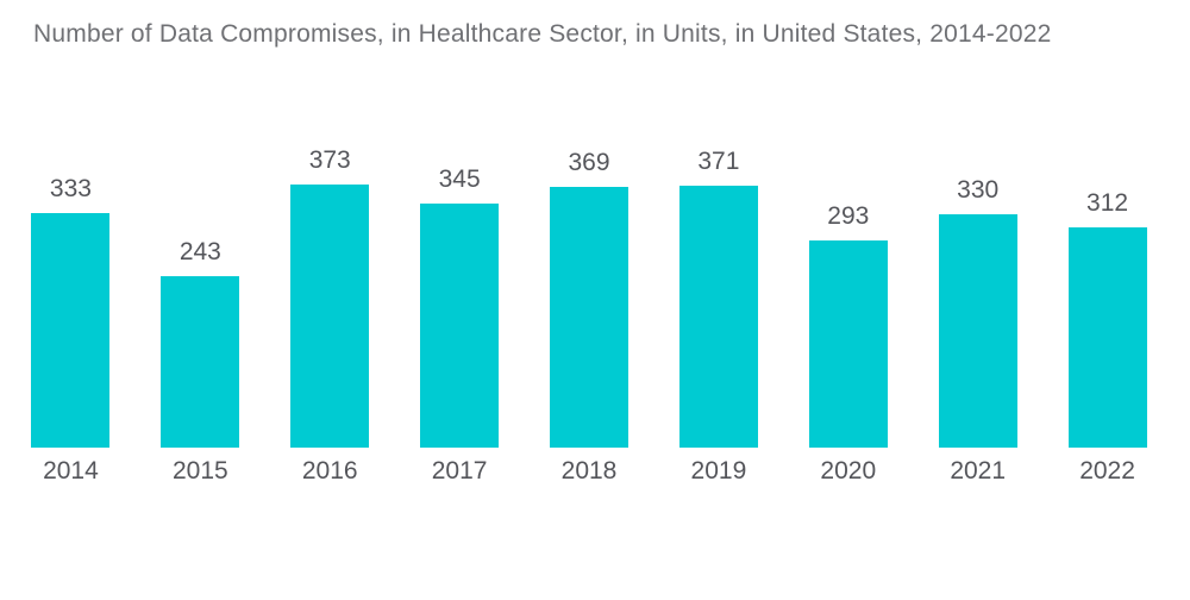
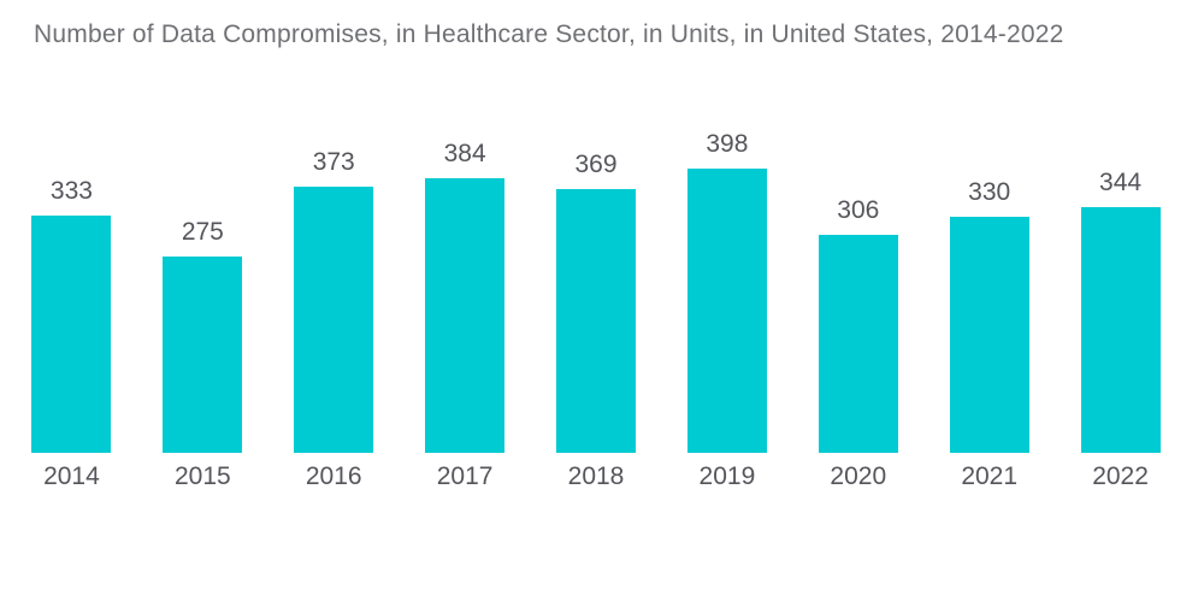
2015: 243 -> 275
2017: 345 -> 384
2019: 371 -> 398
2020: 293 -> 306
2022: 312 -> 344
